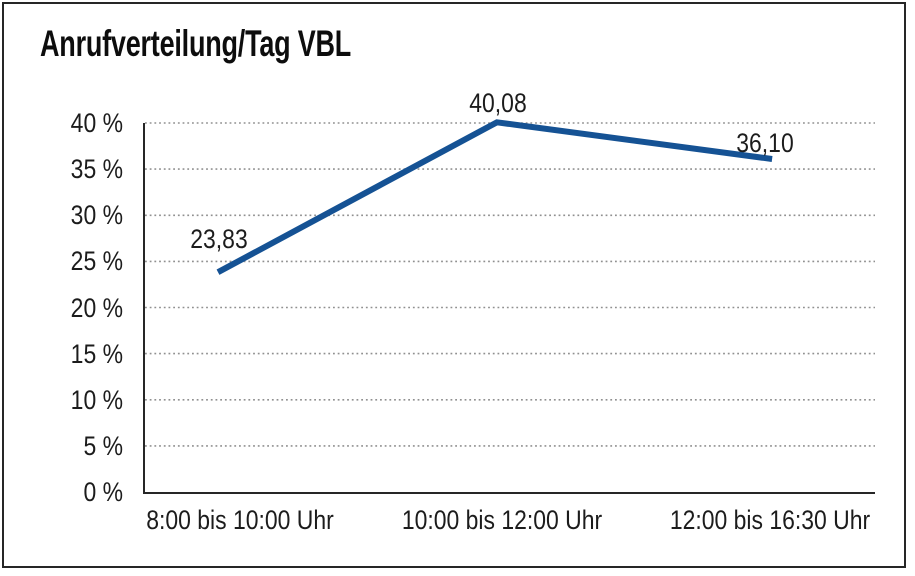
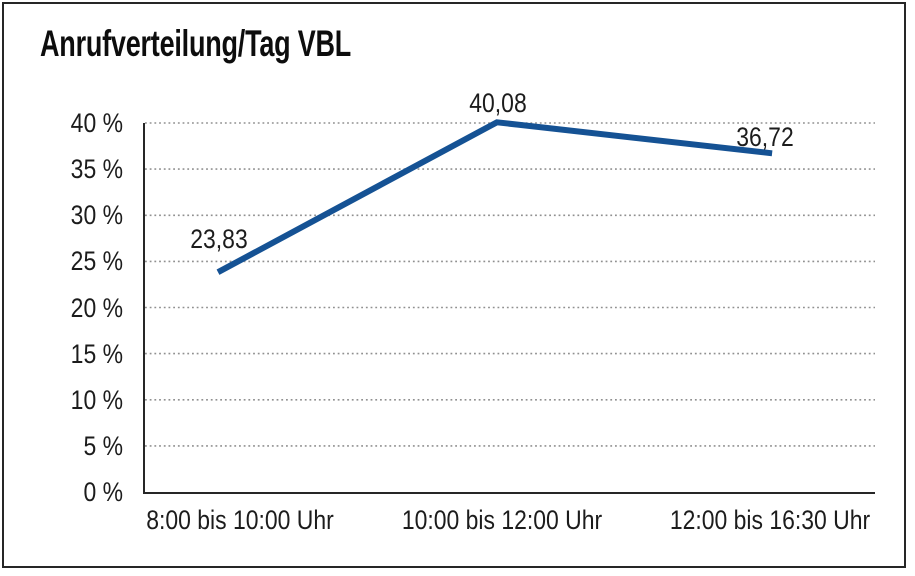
12:00 bis 16:30 Uhr: 36,10 -> 36,72
